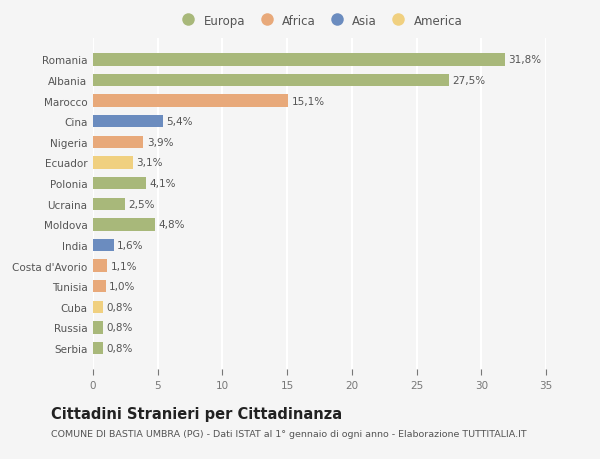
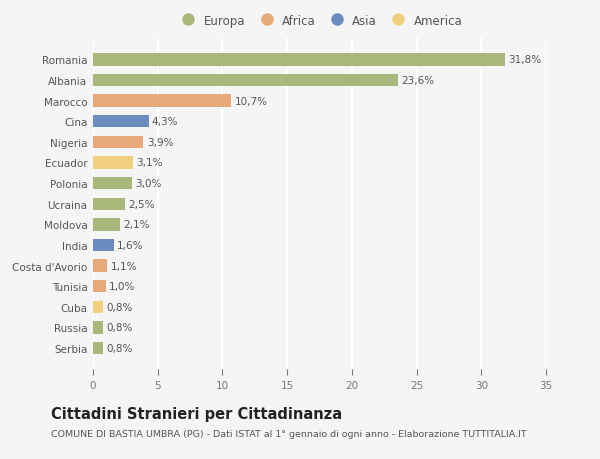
Albania: 27,5% -> 23,6%
Marocco: 15,1% -> 10,7%
Cina: 5,4% -> 4,3%
Polonia: 4,1% -> 3,0%
Moldova: 4,8% -> 2,1%
